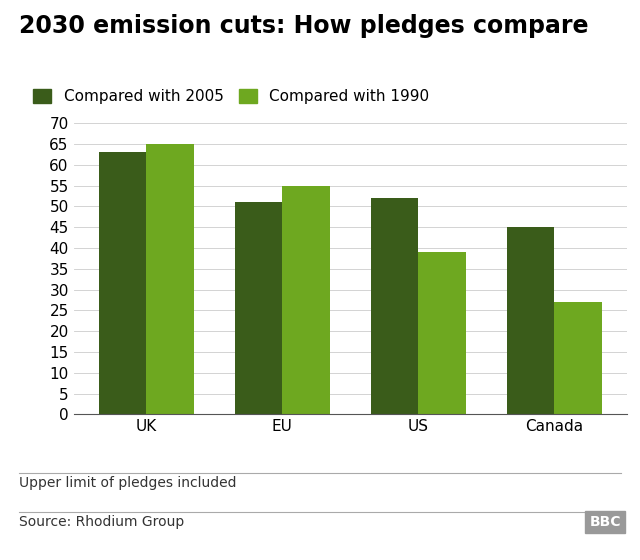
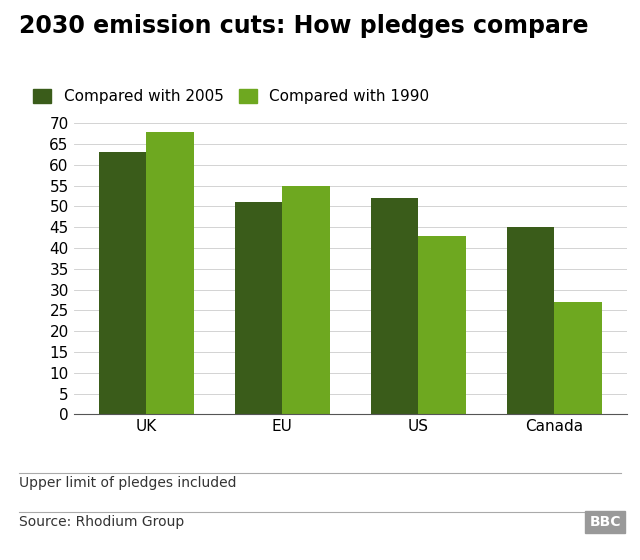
Compared with 1990/UK: 65 -> 68
Compared with 1990/US: 39 -> 43
